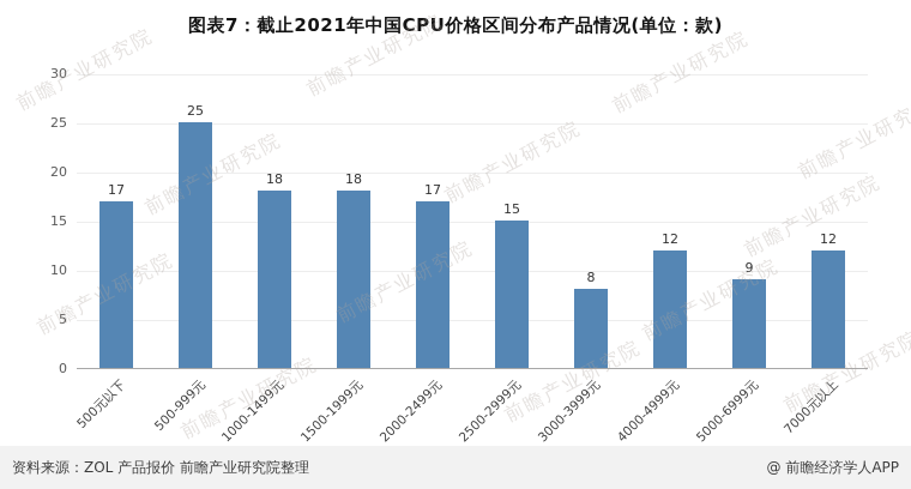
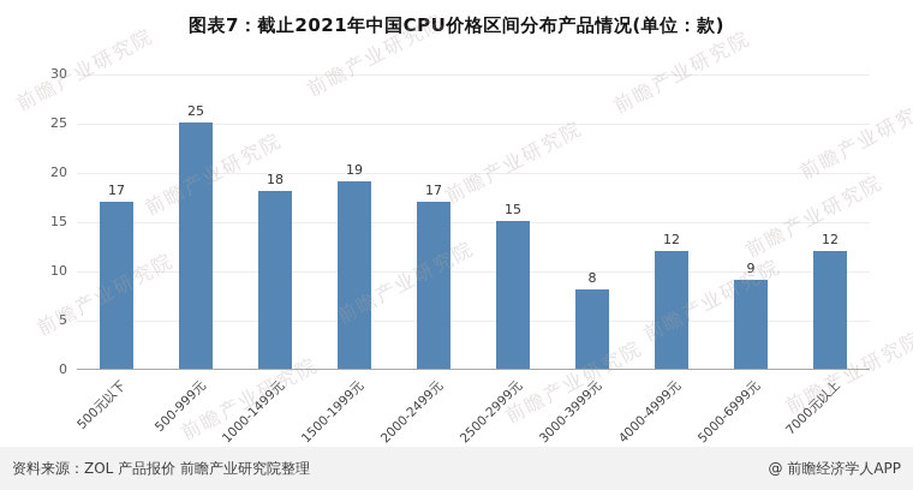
1500-1999元: 18 -> 19
